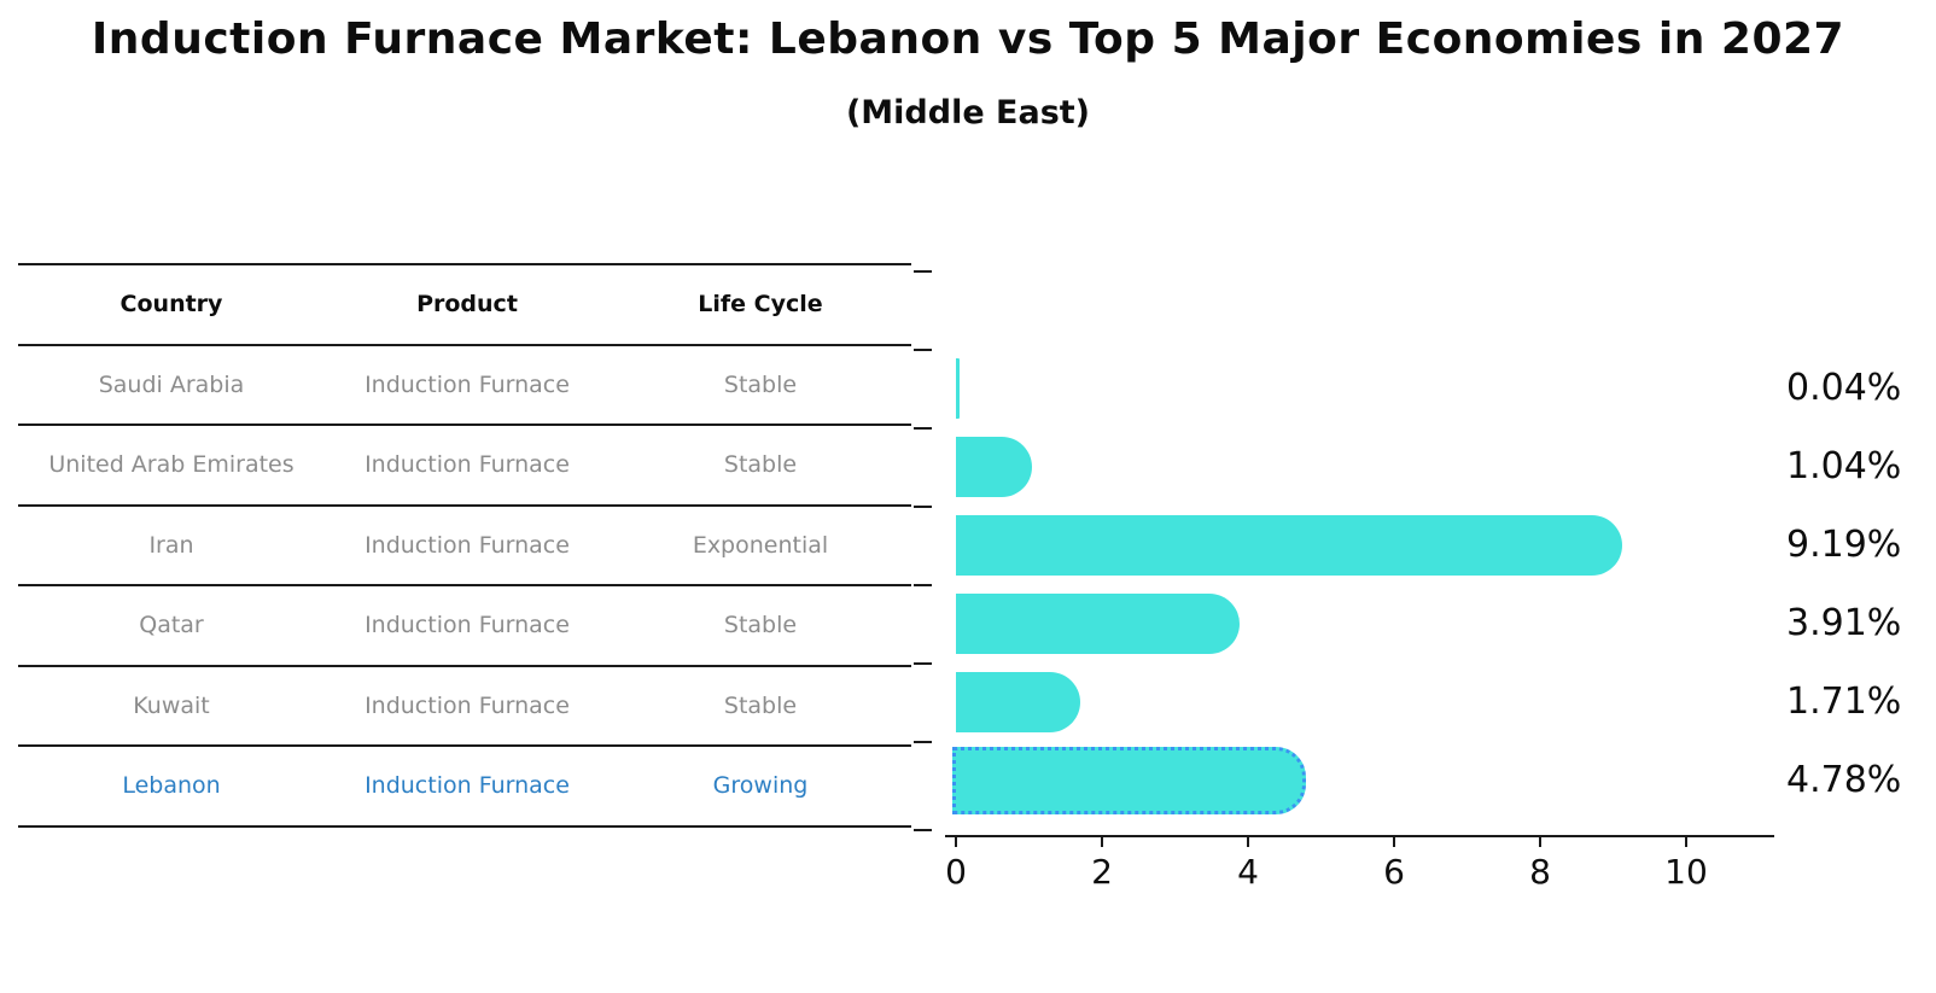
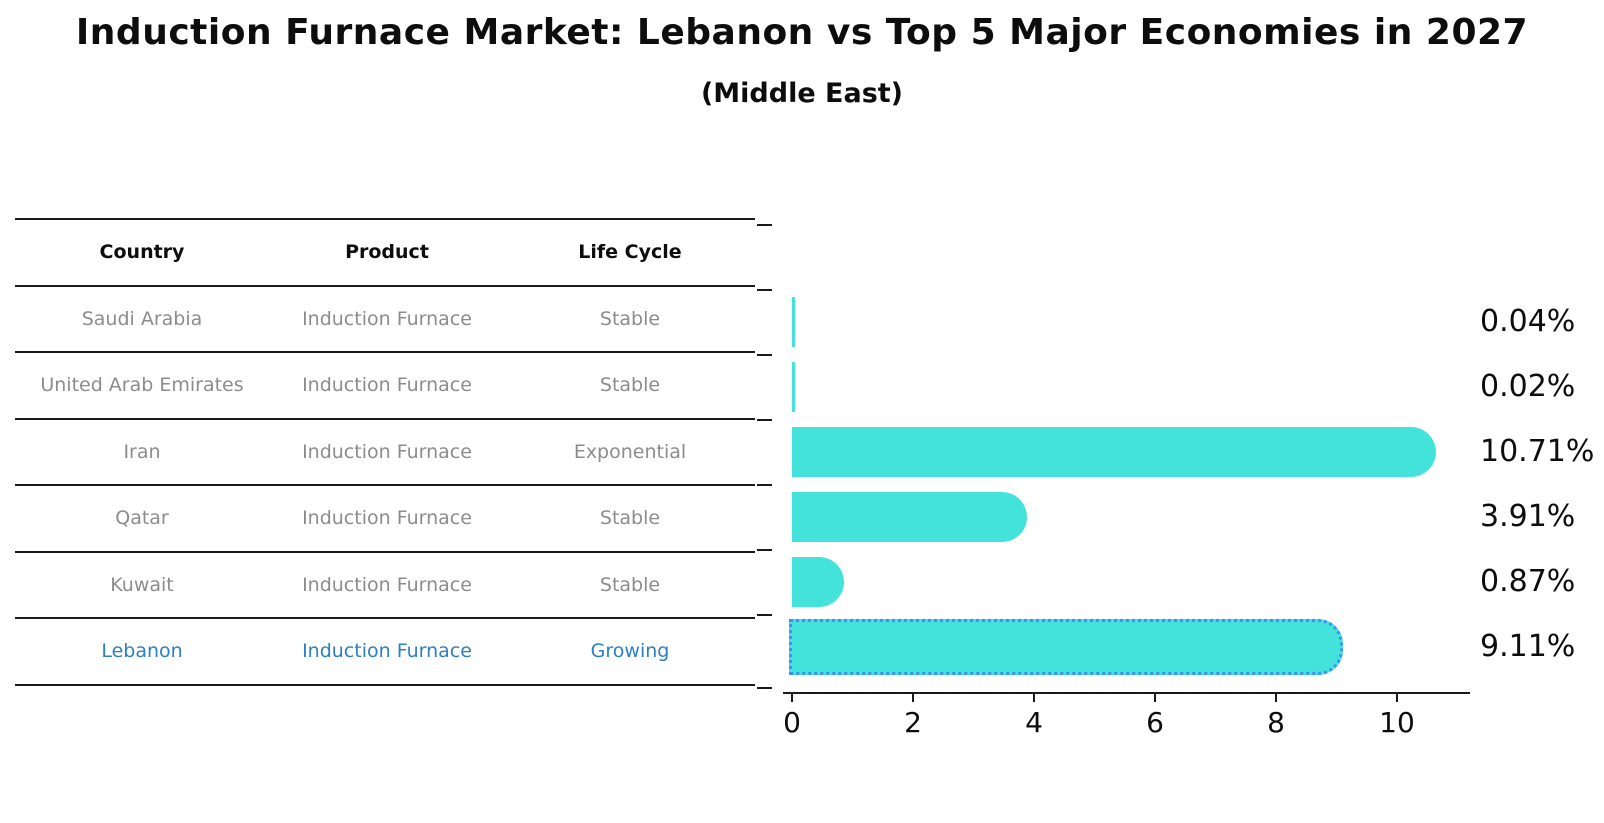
United Arab Emirates: 1.04% -> 0.02%
Iran: 9.19% -> 10.71%
Kuwait: 1.71% -> 0.87%
Lebanon: 4.78% -> 9.11%
